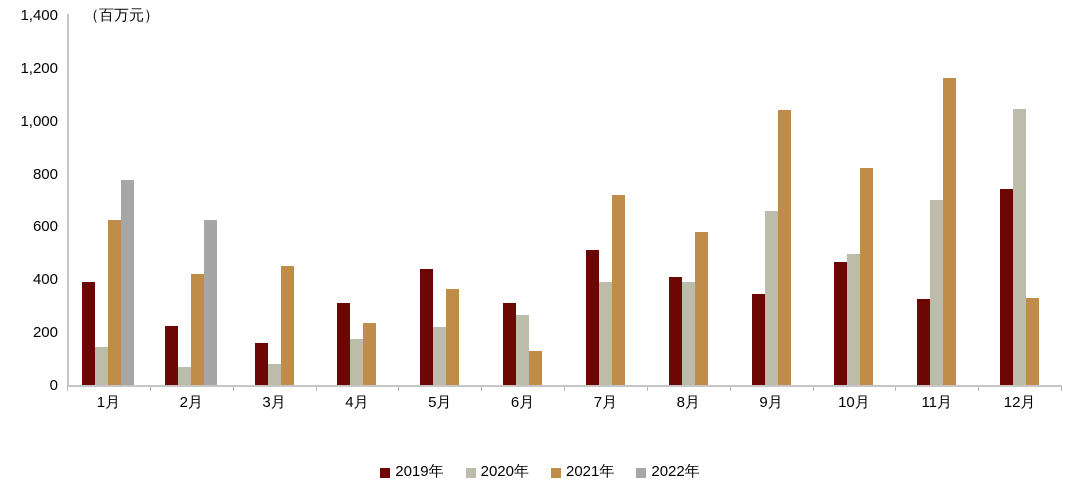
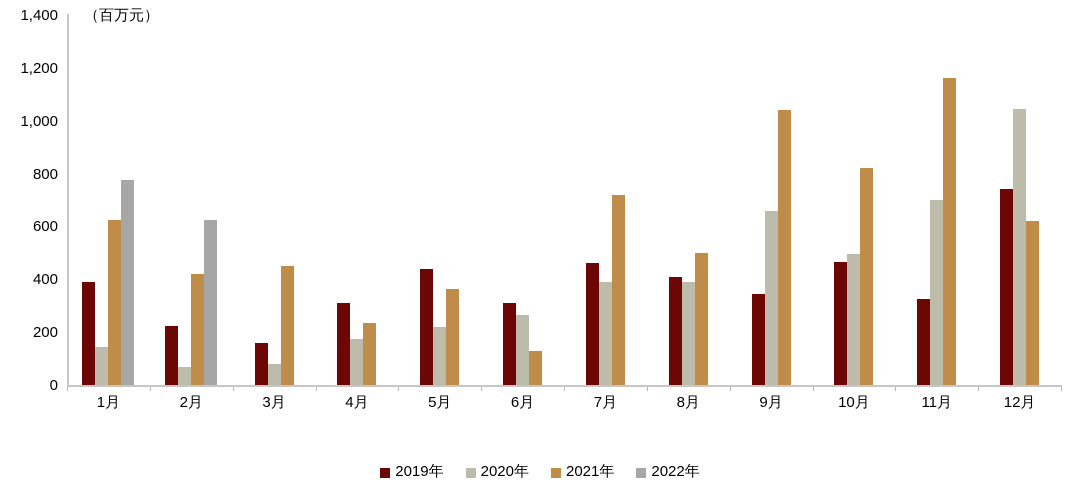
2019年/7月: 510 -> 460
2021年/8月: 580 -> 500
2021年/12月: 330 -> 620
